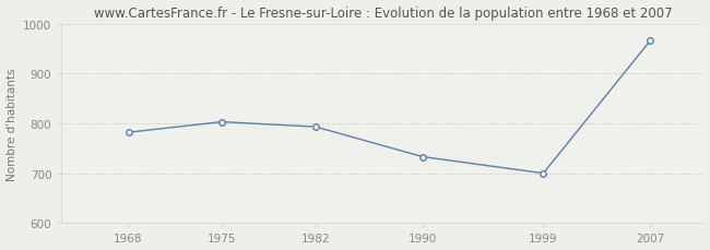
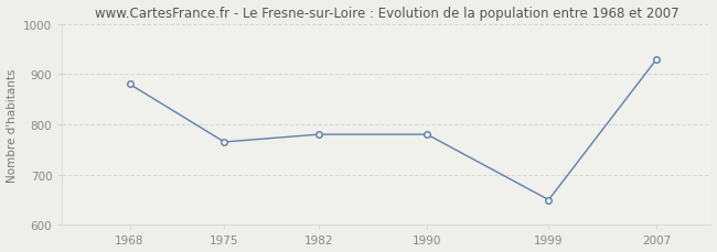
1968: 782 -> 880
1975: 803 -> 765
1982: 793 -> 780
1990: 733 -> 780
1999: 700 -> 650
2007: 966 -> 930
